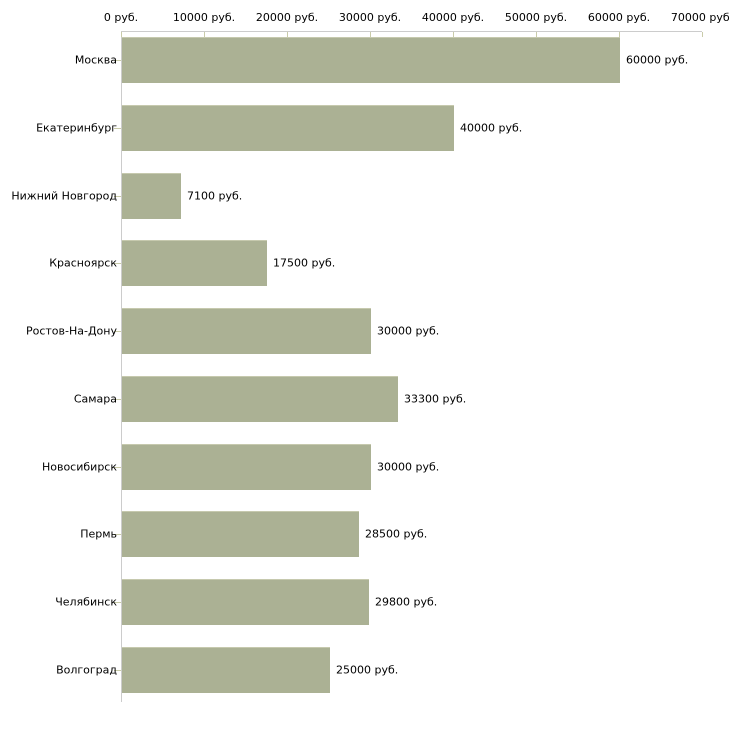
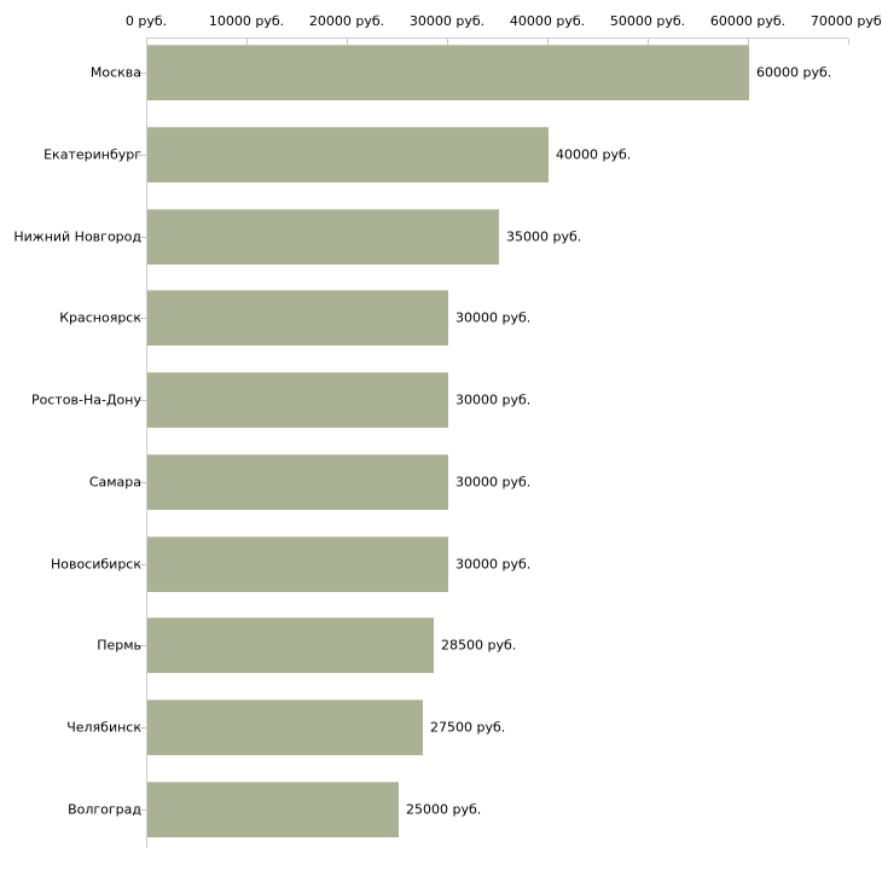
Нижний Новгород: 7100 -> 35000
Красноярск: 17500 -> 30000
Самара: 33300 -> 30000
Челябинск: 29800 -> 27500
